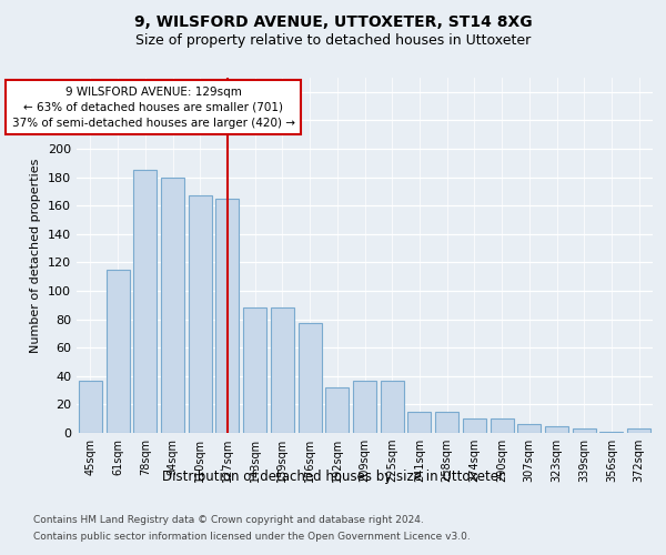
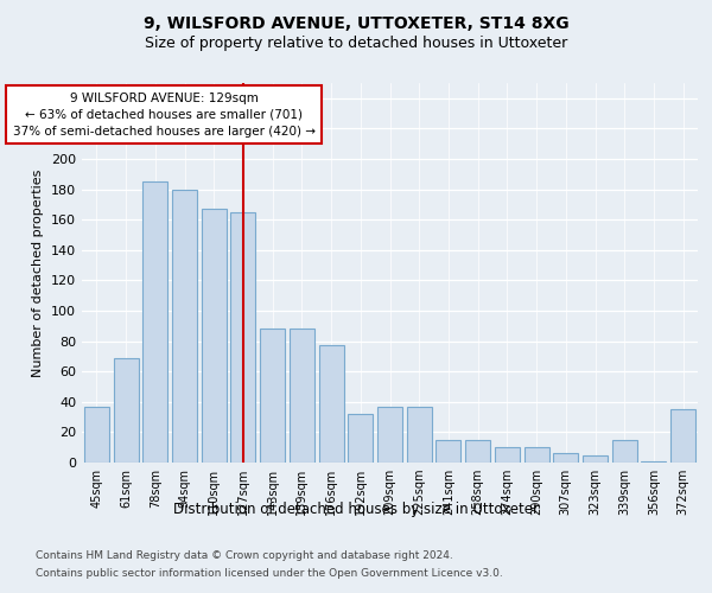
61sqm: 115 -> 69
339sqm: 3 -> 15
372sqm: 3 -> 35
